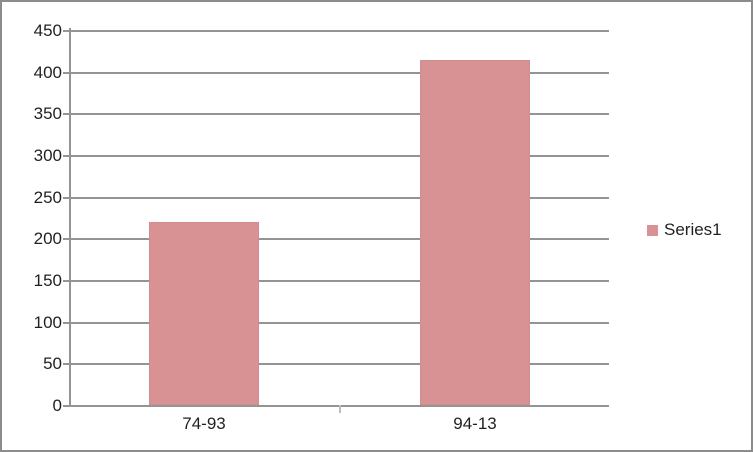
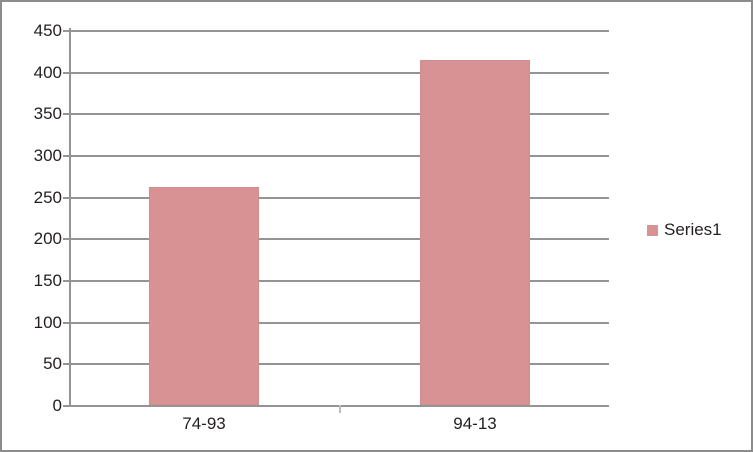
74-93: 220 -> 260
